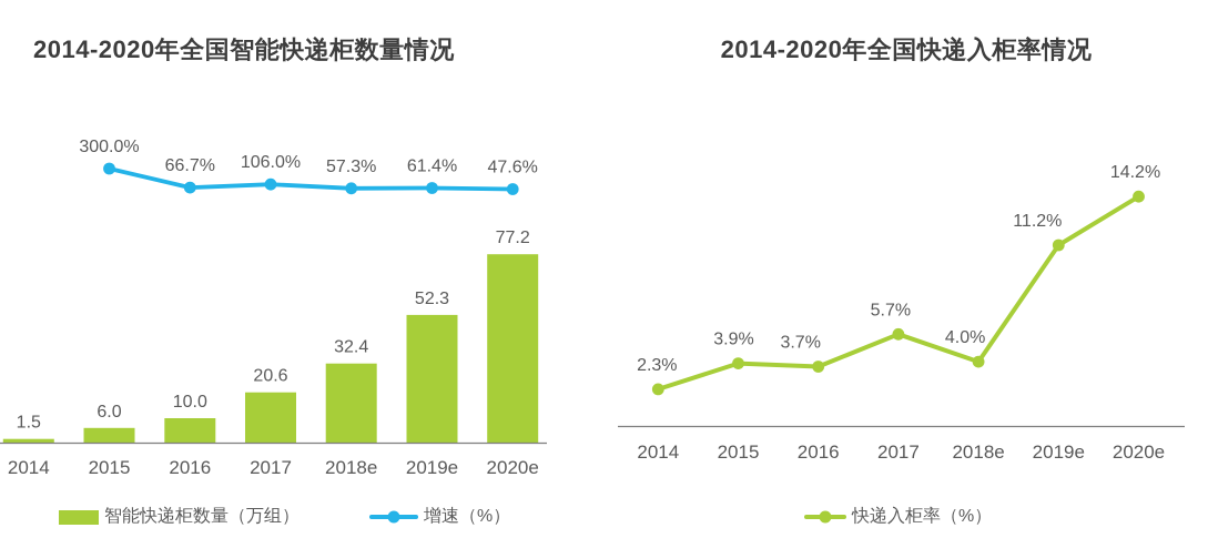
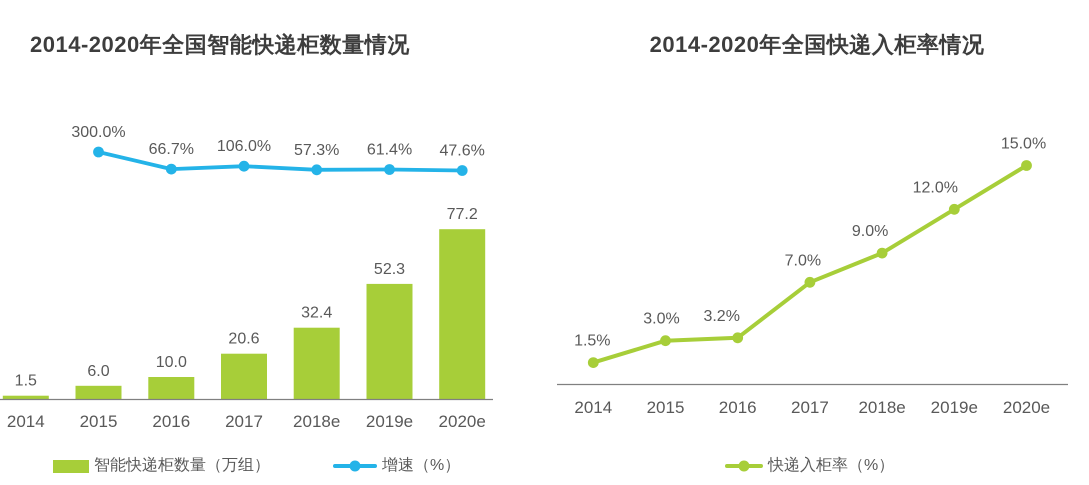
2014-2020年全国快递入柜率情况/2014: 2.3% -> 1.5%
2014-2020年全国快递入柜率情况/2015: 3.9% -> 3.0%
2014-2020年全国快递入柜率情况/2016: 3.7% -> 3.2%
2014-2020年全国快递入柜率情况/2017: 5.7% -> 7.0%
2014-2020年全国快递入柜率情况/2018e: 4.0% -> 9.0%
2014-2020年全国快递入柜率情况/2019e: 11.2% -> 12.0%
2014-2020年全国快递入柜率情况/2020e: 14.2% -> 15.0%
